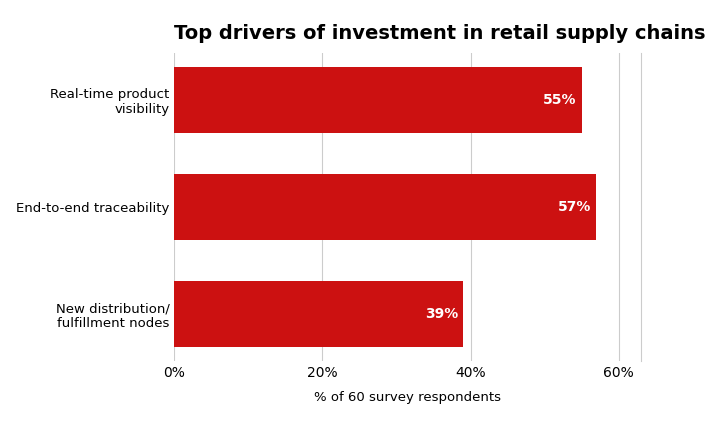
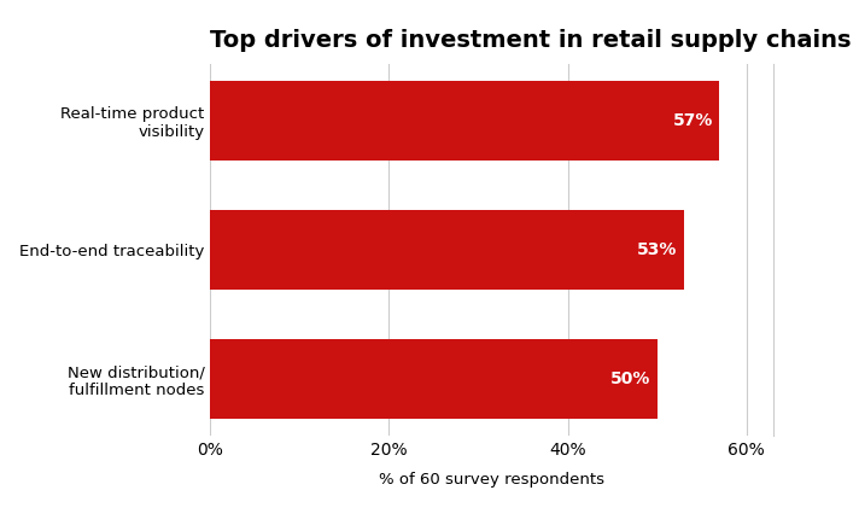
Real-time product visibility: 55% -> 57%
End-to-end traceability: 57% -> 53%
New distribution/ fulfillment nodes: 39% -> 50%
